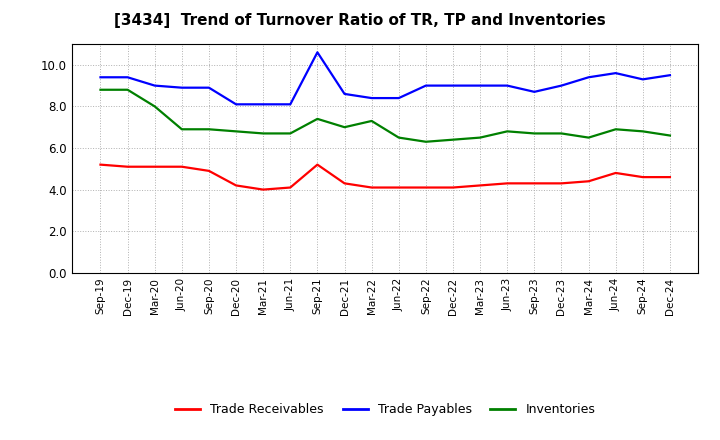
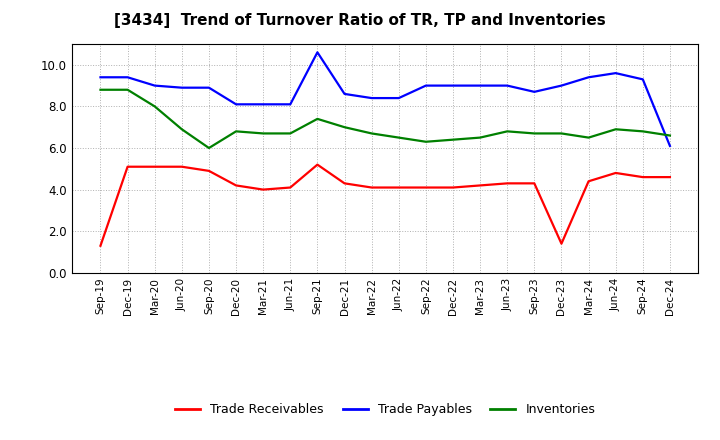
Trade Receivables/Sep-19: 5.2 -> 1.3
Inventories/Sep-20: 6.9 -> 6.0
Inventories/Mar-22: 7.3 -> 6.7
Trade Receivables/Dec-23: 4.3 -> 1.4
Trade Payables/Dec-24: 9.5 -> 6.1
